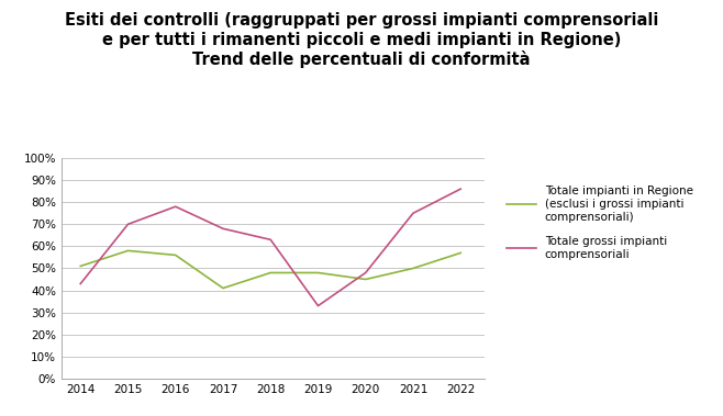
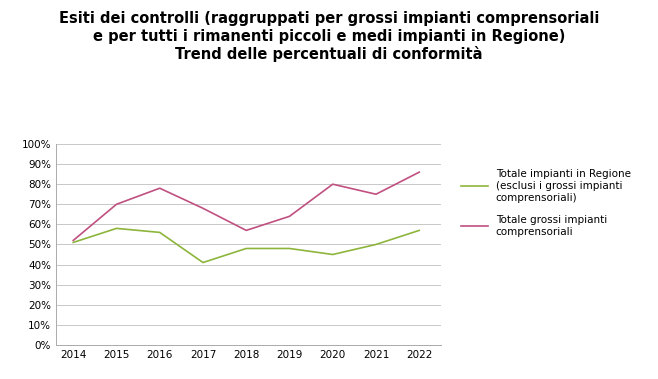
Totale grossi impianti comprensoriali/2014: 43% -> 52%
Totale grossi impianti comprensoriali/2018: 63% -> 57%
Totale grossi impianti comprensoriali/2019: 33% -> 64%
Totale grossi impianti comprensoriali/2020: 48% -> 80%
